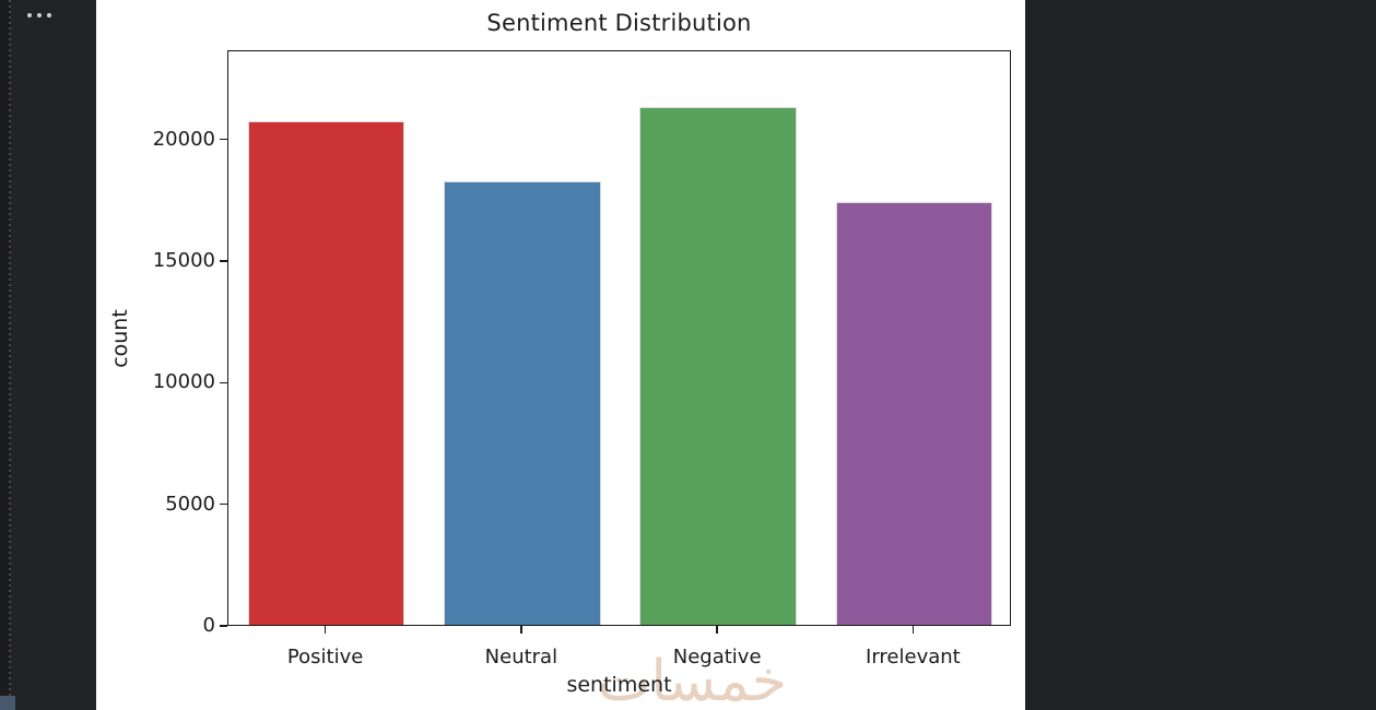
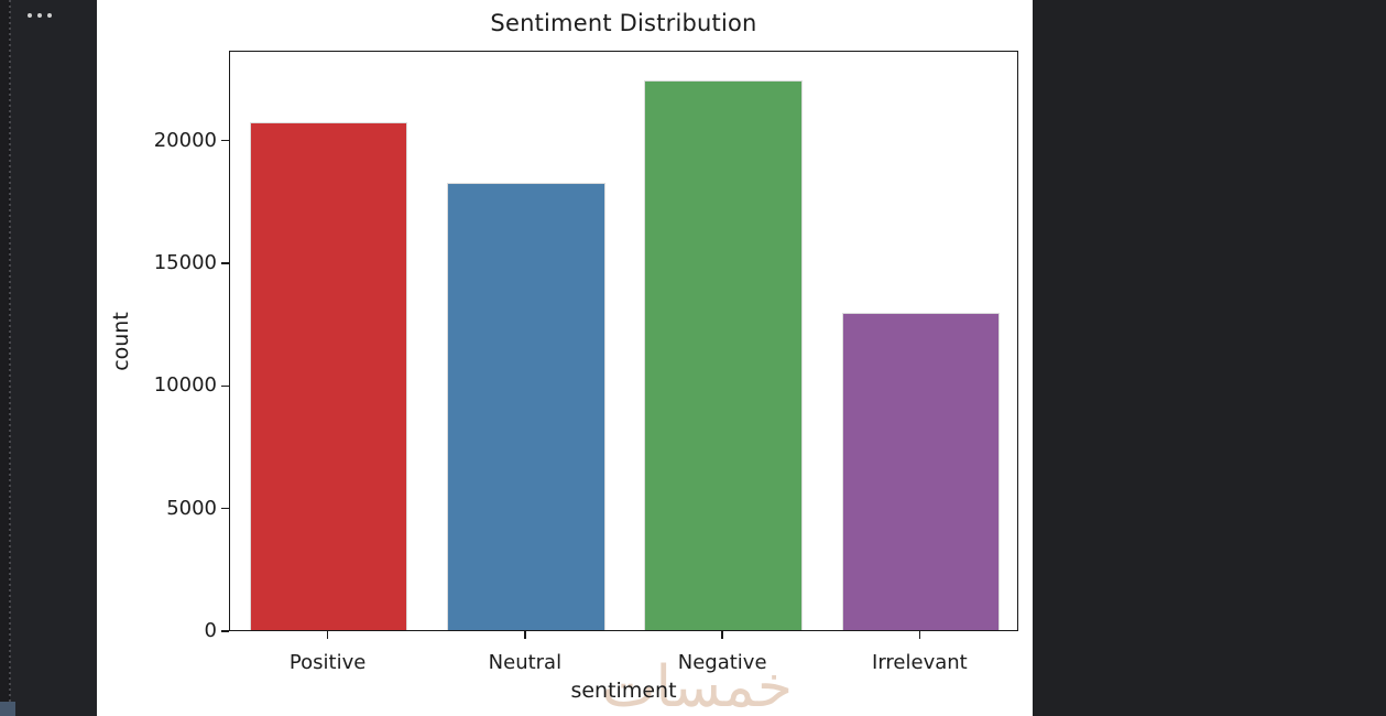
Negative: 21400 -> 22500
Irrelevant: 17500 -> 13000
